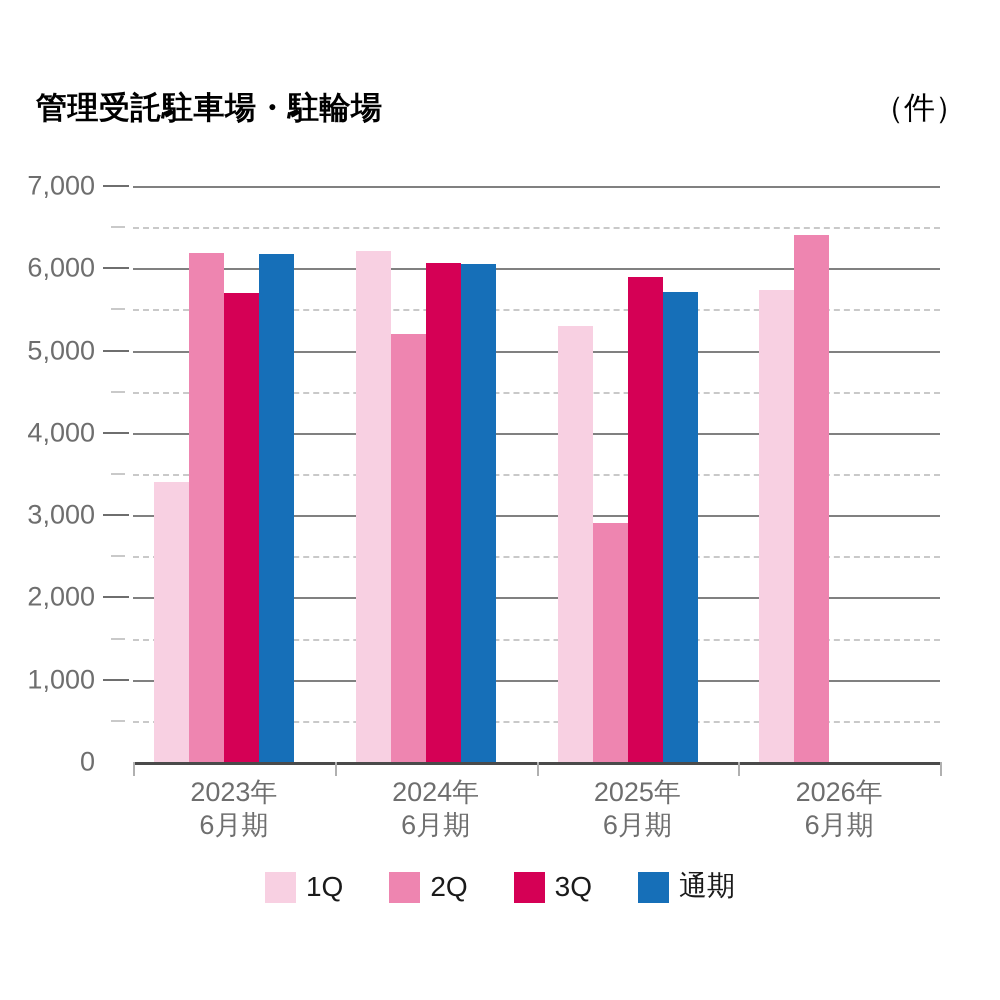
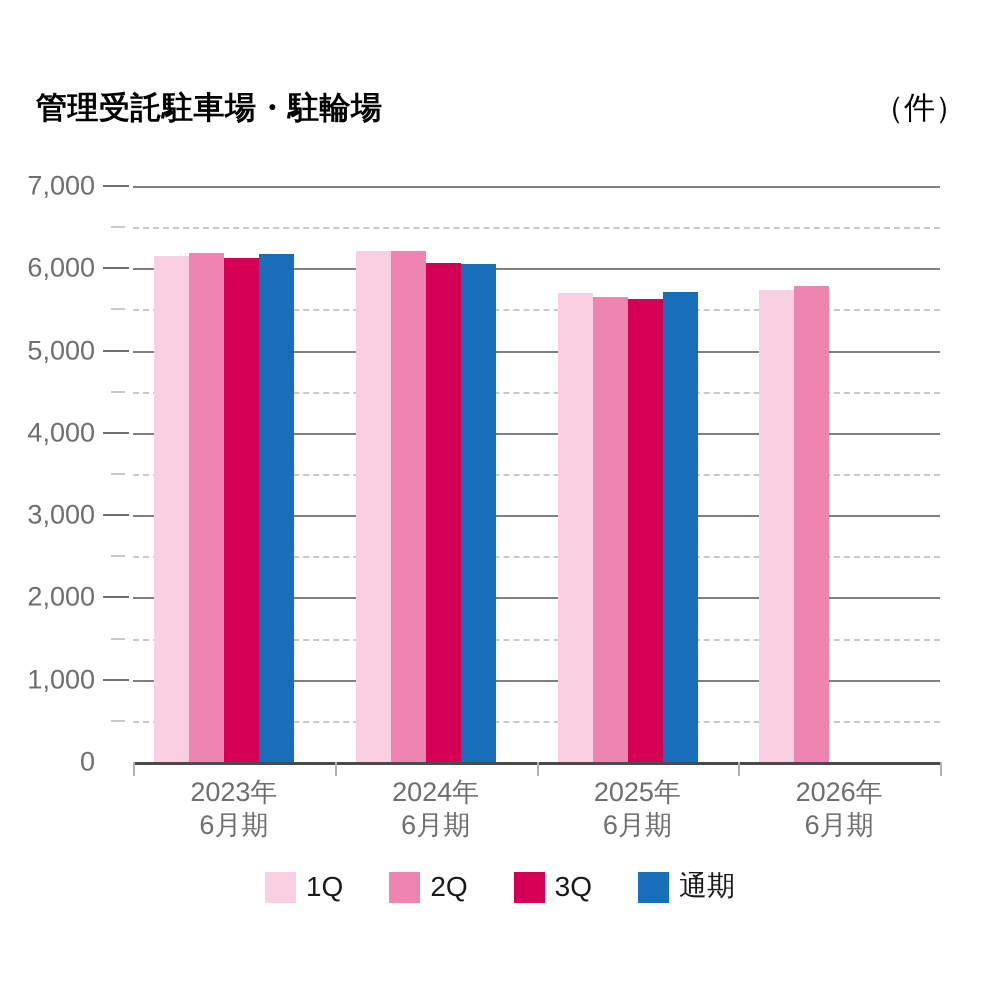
1Q/2023年6月期: 3400 -> 6200
3Q/2023年6月期: 5700 -> 6100
2Q/2024年6月期: 5200 -> 6200
1Q/2025年6月期: 5300 -> 5700
2Q/2025年6月期: 2900 -> 5600
3Q/2025年6月期: 5900 -> 5600
2Q/2026年6月期: 6400 -> 5800
